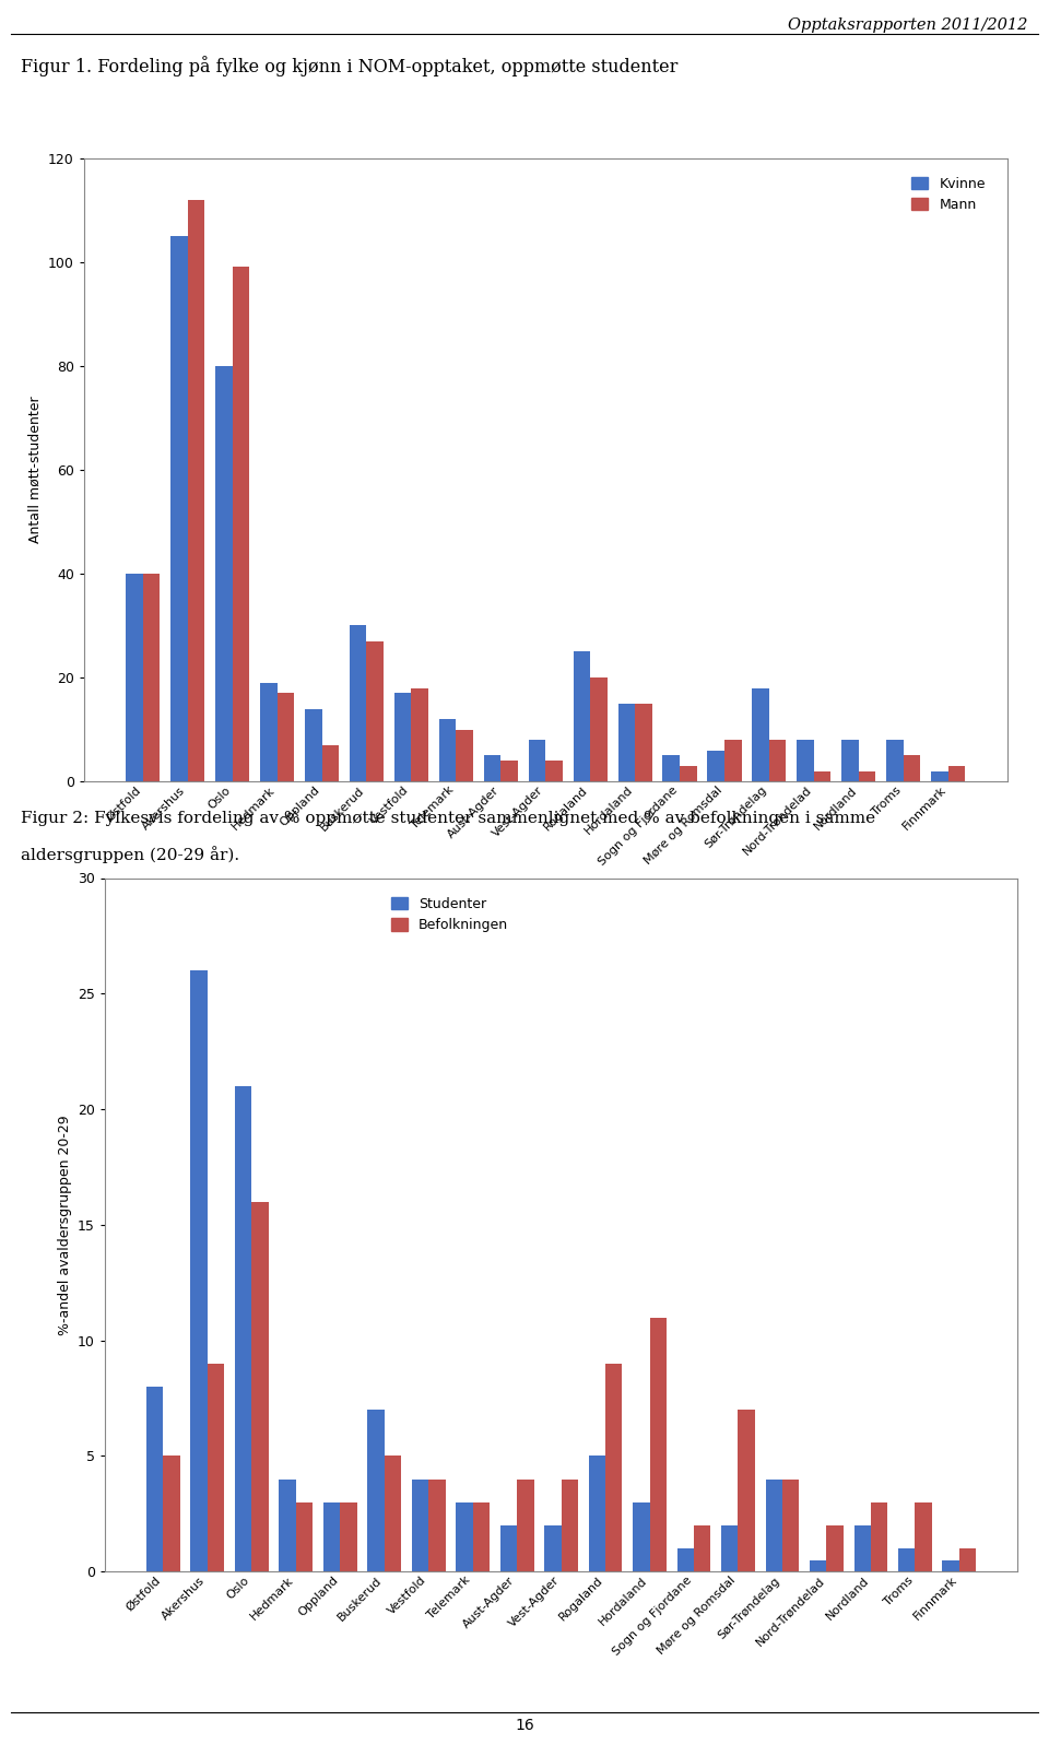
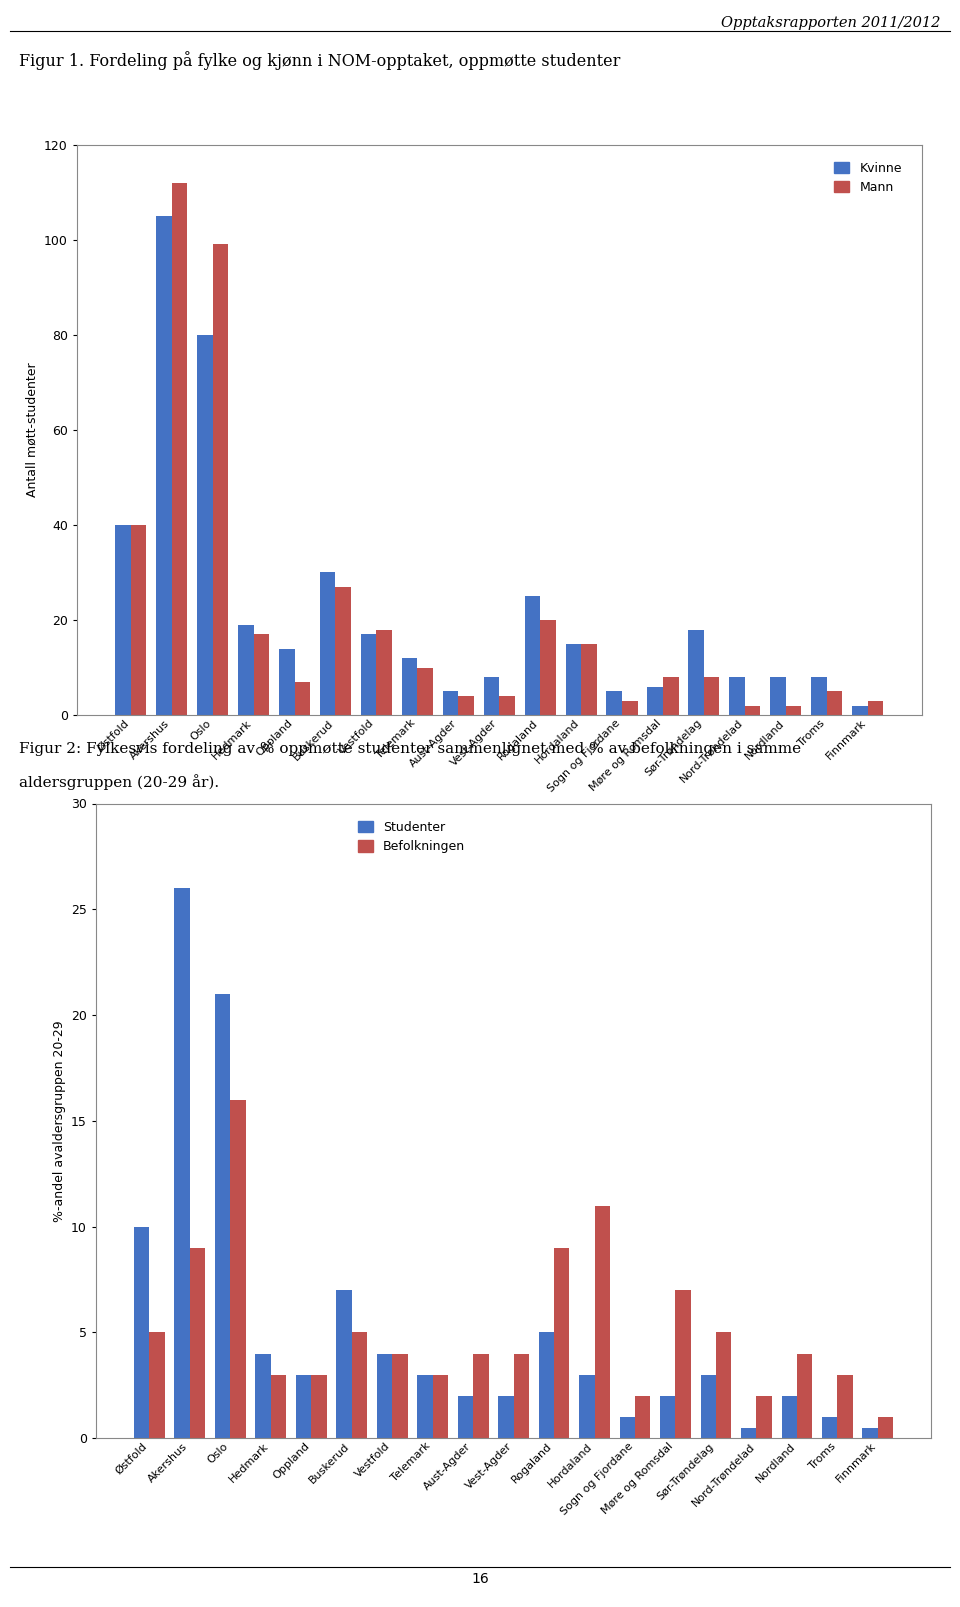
Studenter/Østfold: 8.0 -> 10.0
Studenter/Sør-Trøndelag: 4.0 -> 3.0
Befolkningen/Sør-Trøndelag: 4 -> 5
Befolkningen/Nordland: 3 -> 4
